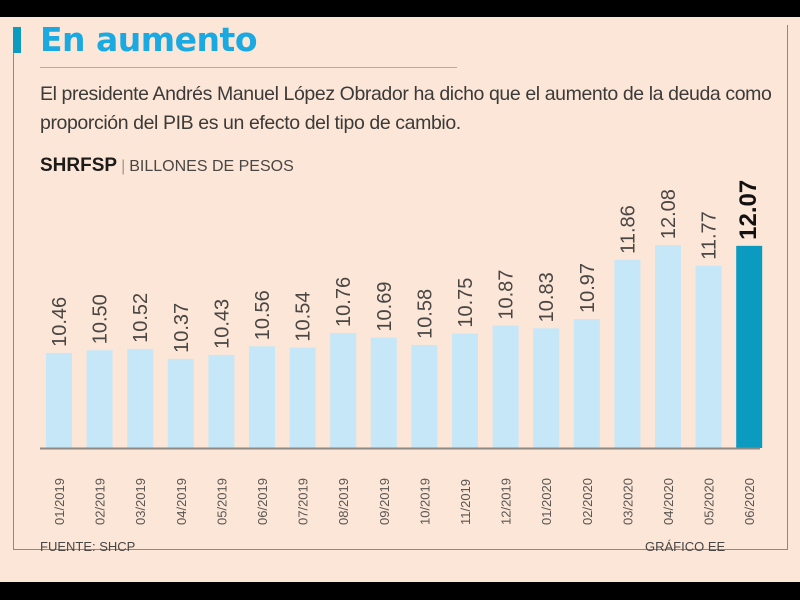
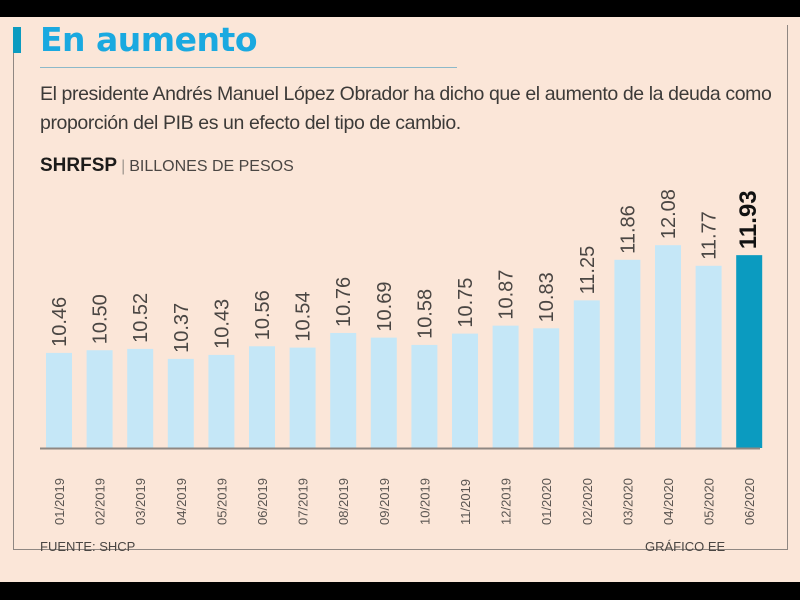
02/2020: 10.97 -> 11.25
06/2020: 12.07 -> 11.93
